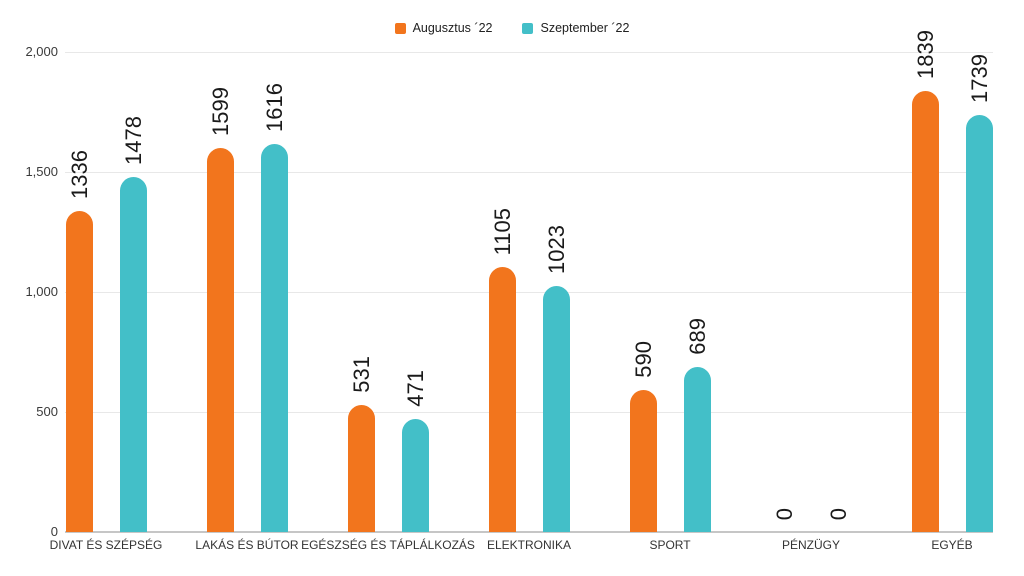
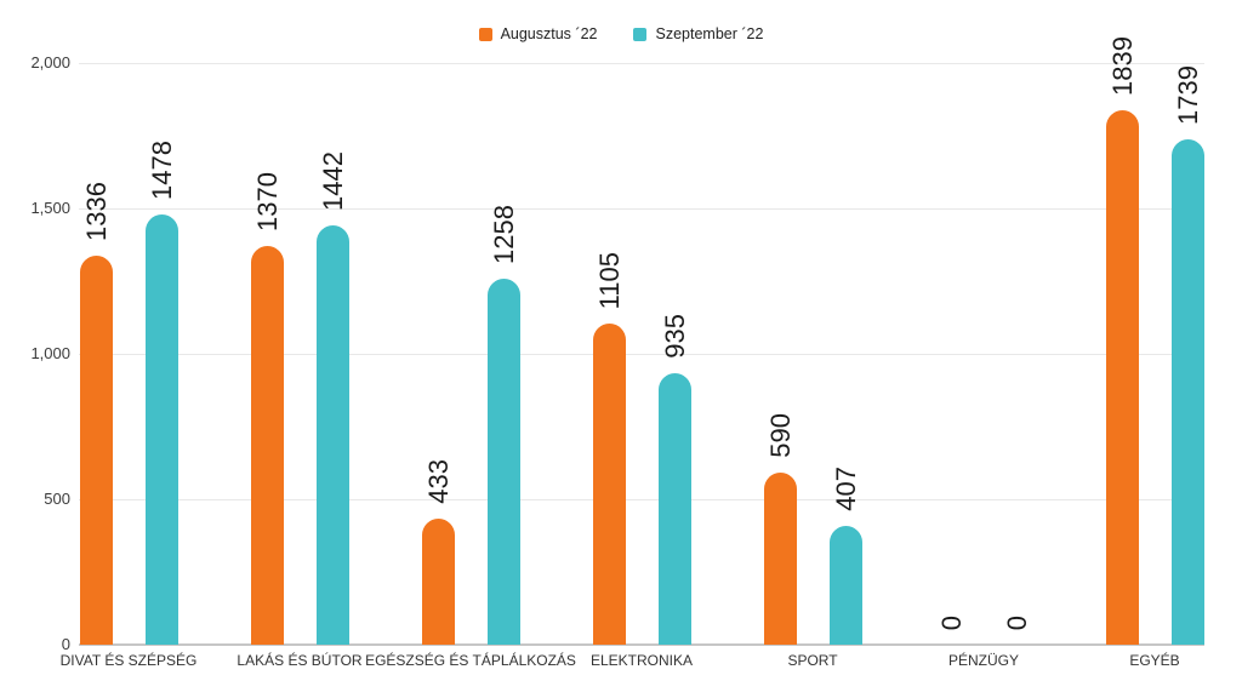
Augusztus ´22/LAKÁS ÉS BÚTOR: 1599 -> 1370
Szeptember ´22/LAKÁS ÉS BÚTOR: 1616 -> 1442
Augusztus ´22/EGÉSZSÉG ÉS TÁPLÁLKOZÁS: 531 -> 433
Szeptember ´22/EGÉSZSÉG ÉS TÁPLÁLKOZÁS: 471 -> 1258
Szeptember ´22/ELEKTRONIKA: 1023 -> 935
Szeptember ´22/SPORT: 689 -> 407
